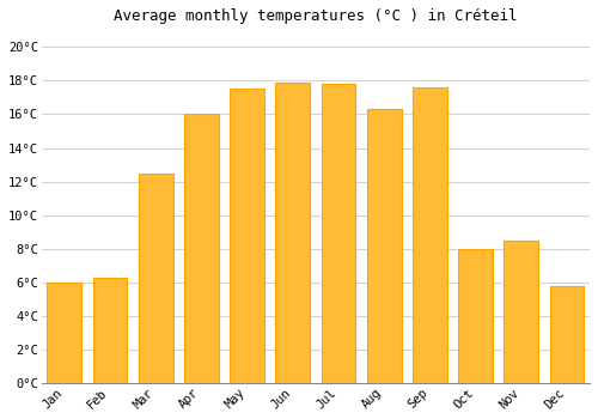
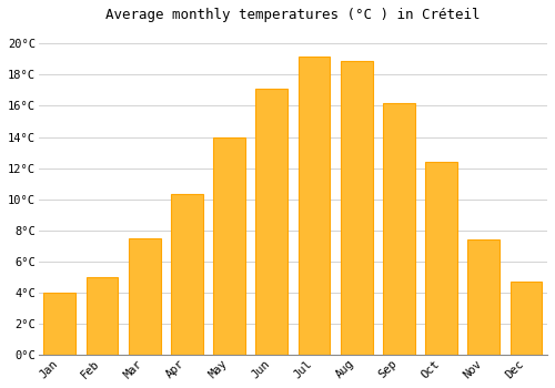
Jan: 6.0°C -> 4.0°C
Feb: 6.3°C -> 5.0°C
Mar: 12.5°C -> 7.5°C
Apr: 16.0°C -> 10.3°C
May: 17.5°C -> 14.0°C
Jun: 17.9°C -> 17.1°C
Jul: 17.8°C -> 19.2°C
Aug: 16.3°C -> 18.9°C
Sep: 17.6°C -> 16.2°C
Oct: 8.0°C -> 12.4°C
Nov: 8.5°C -> 7.4°C
Dec: 5.8°C -> 4.7°C
